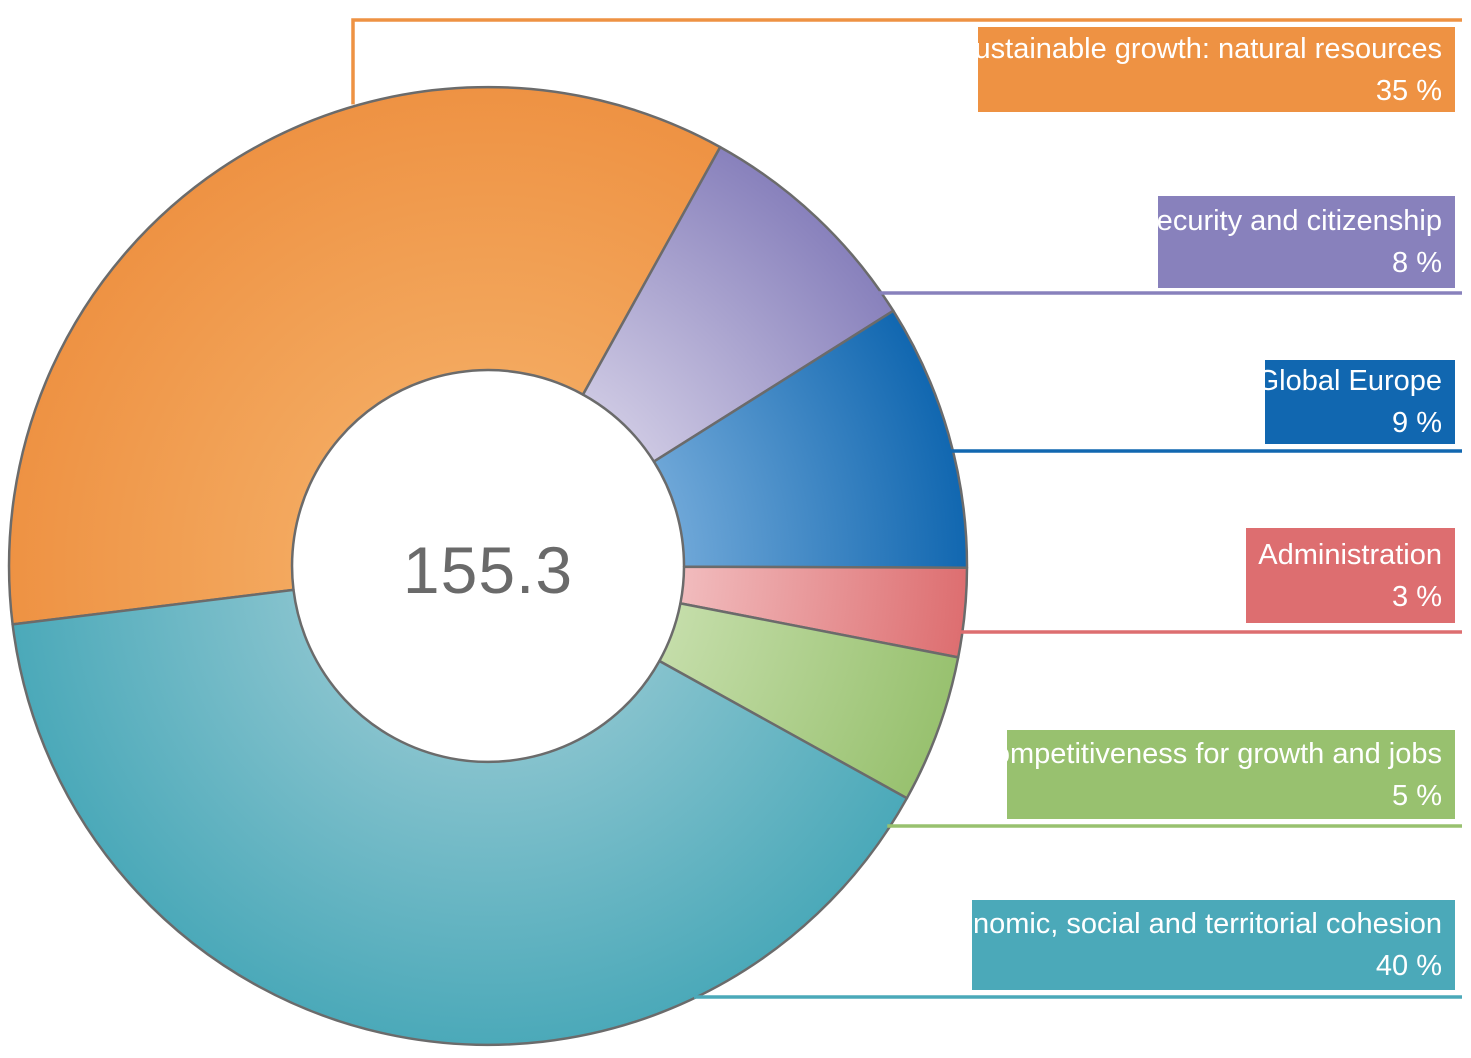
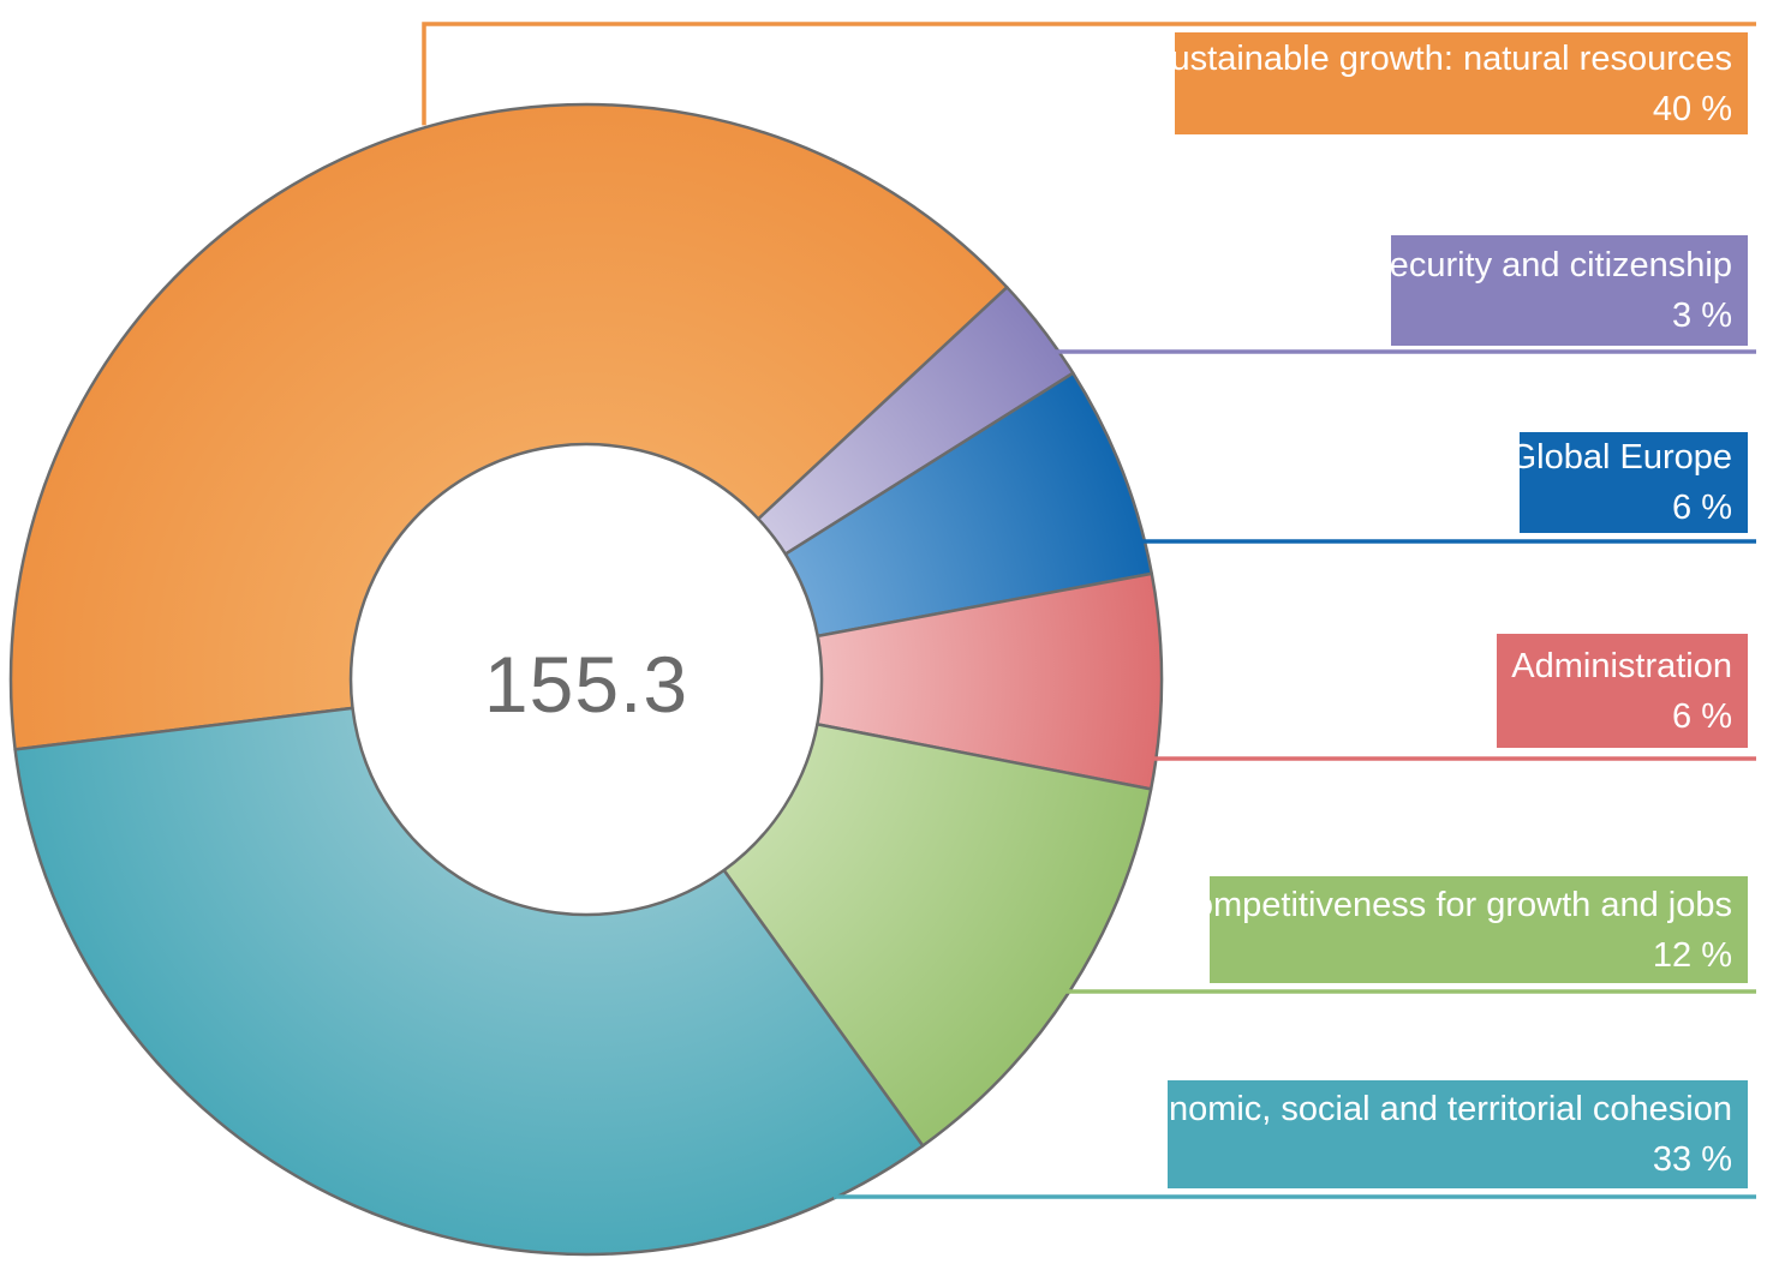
Sustainable growth: natural resources: 35 -> 40
Security and citizenship: 8 -> 3
Global Europe: 9 -> 6
Administration: 3 -> 6
Competitiveness for growth and jobs: 5 -> 12
Economic, social and territorial cohesion: 40 -> 33
